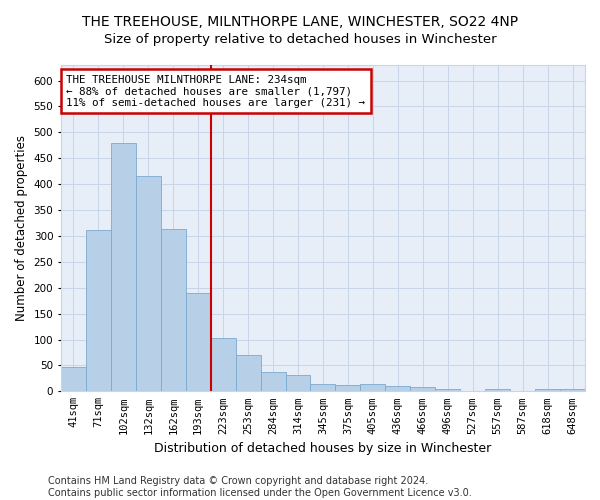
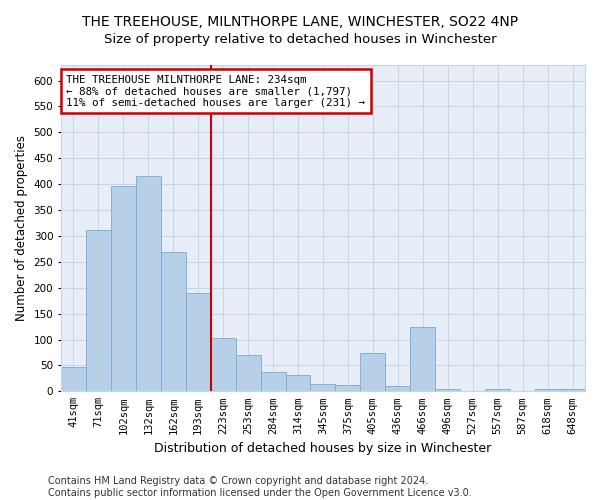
102sqm: 480 -> 396
162sqm: 313 -> 268
405sqm: 15 -> 74
466sqm: 8 -> 124
